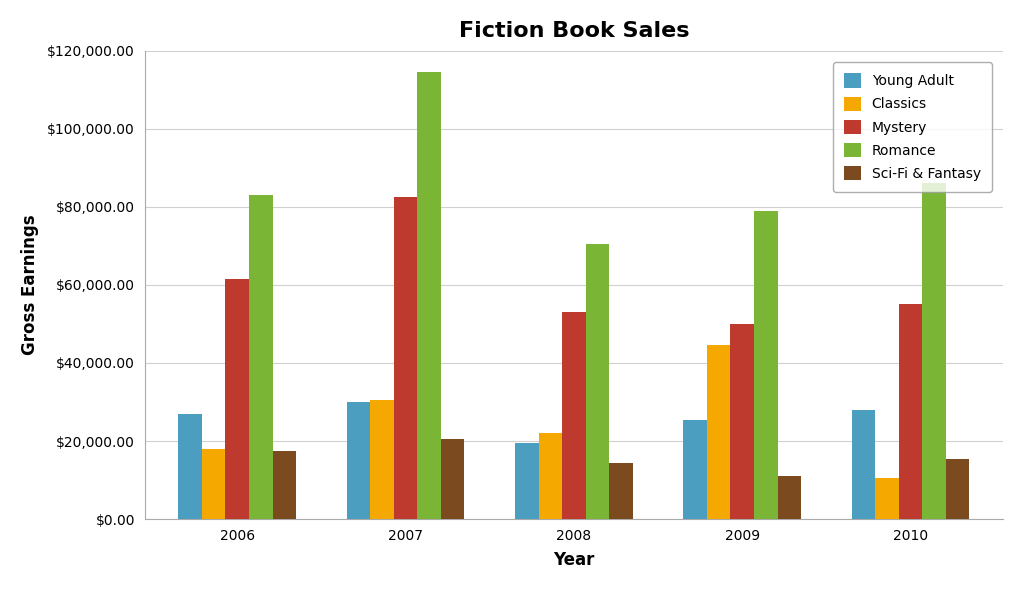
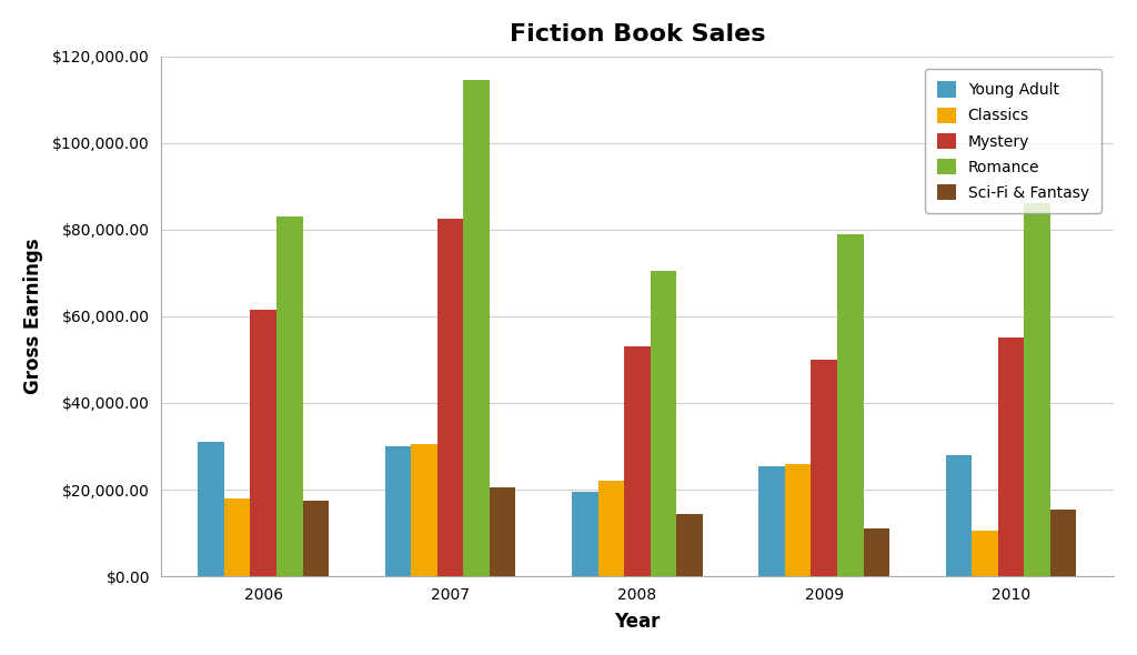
Young Adult/2006: $27,000 -> $31,000
Classics/2009: $44,500 -> $26,000
